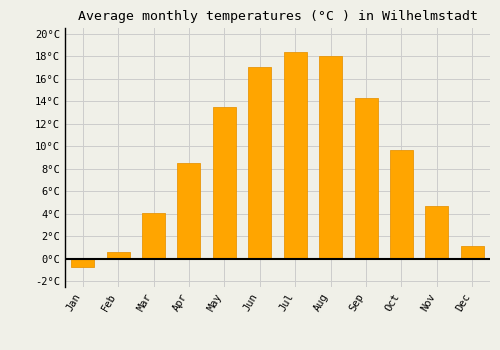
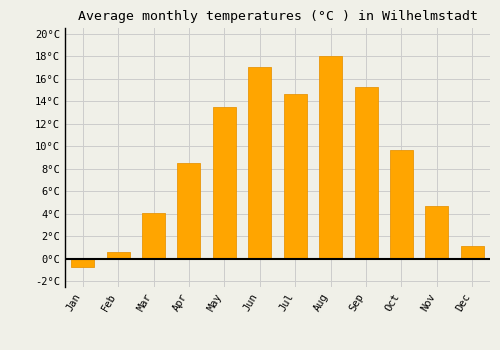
Jul: 18.4°C -> 14.6°C
Sep: 14.3°C -> 15.3°C
